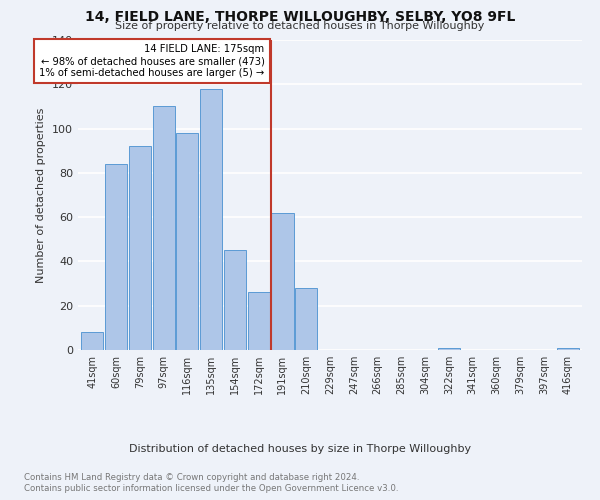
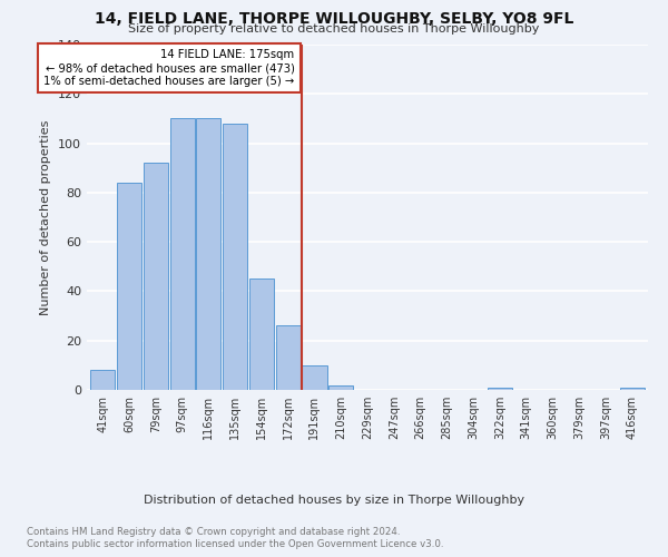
116sqm: 98 -> 110
135sqm: 118 -> 108
191sqm: 62 -> 10
210sqm: 28 -> 2
